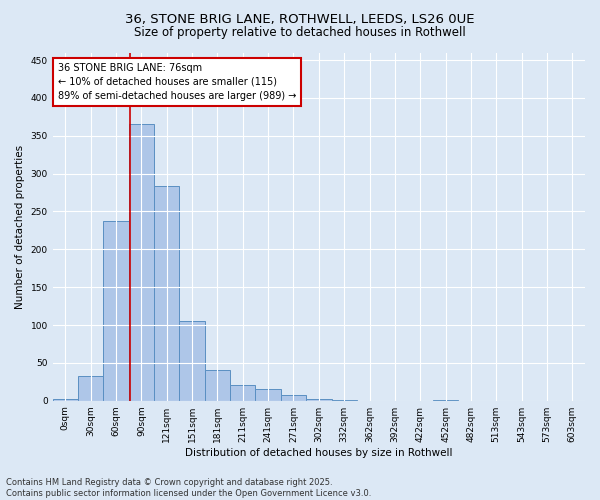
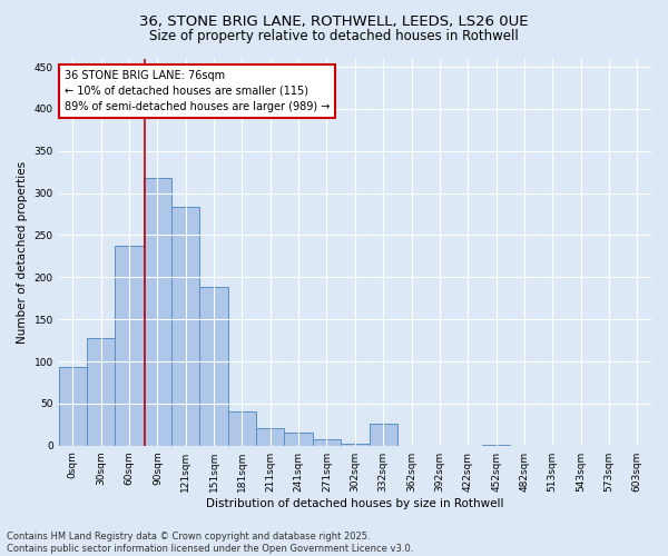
0sqm: 2 -> 94
30sqm: 33 -> 128
90sqm: 365 -> 318
151sqm: 105 -> 188
332sqm: 1 -> 26
